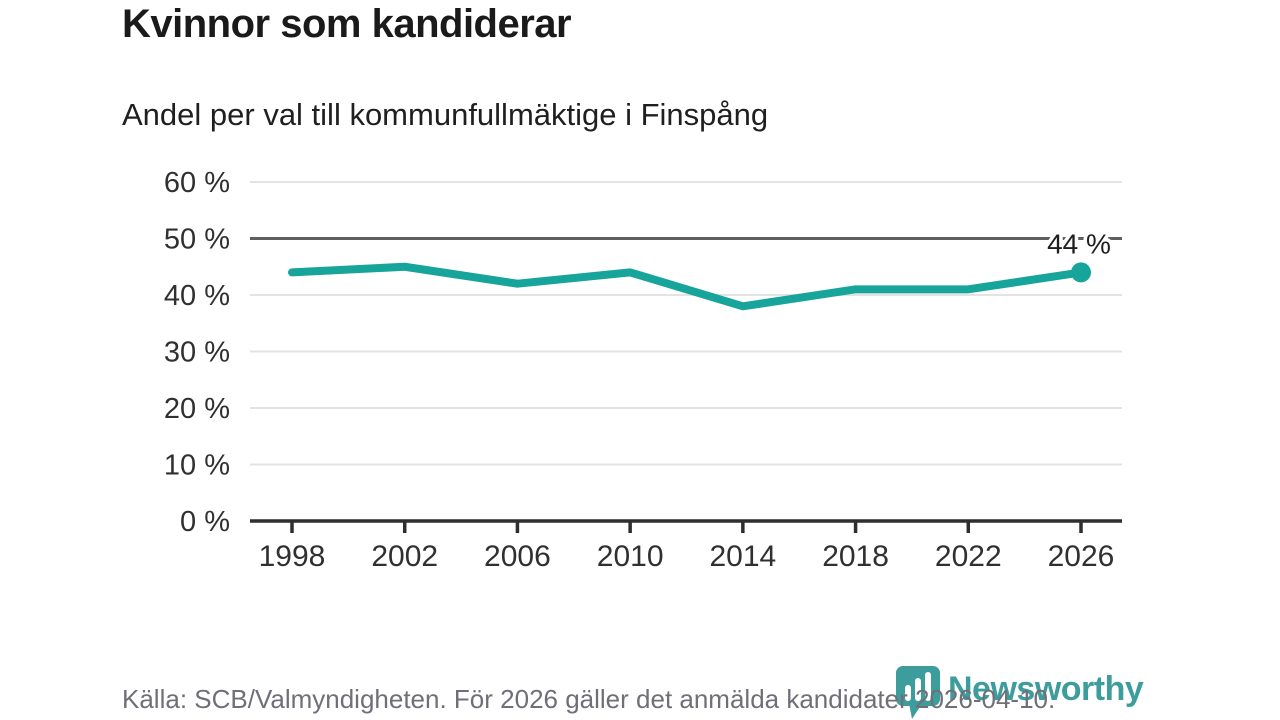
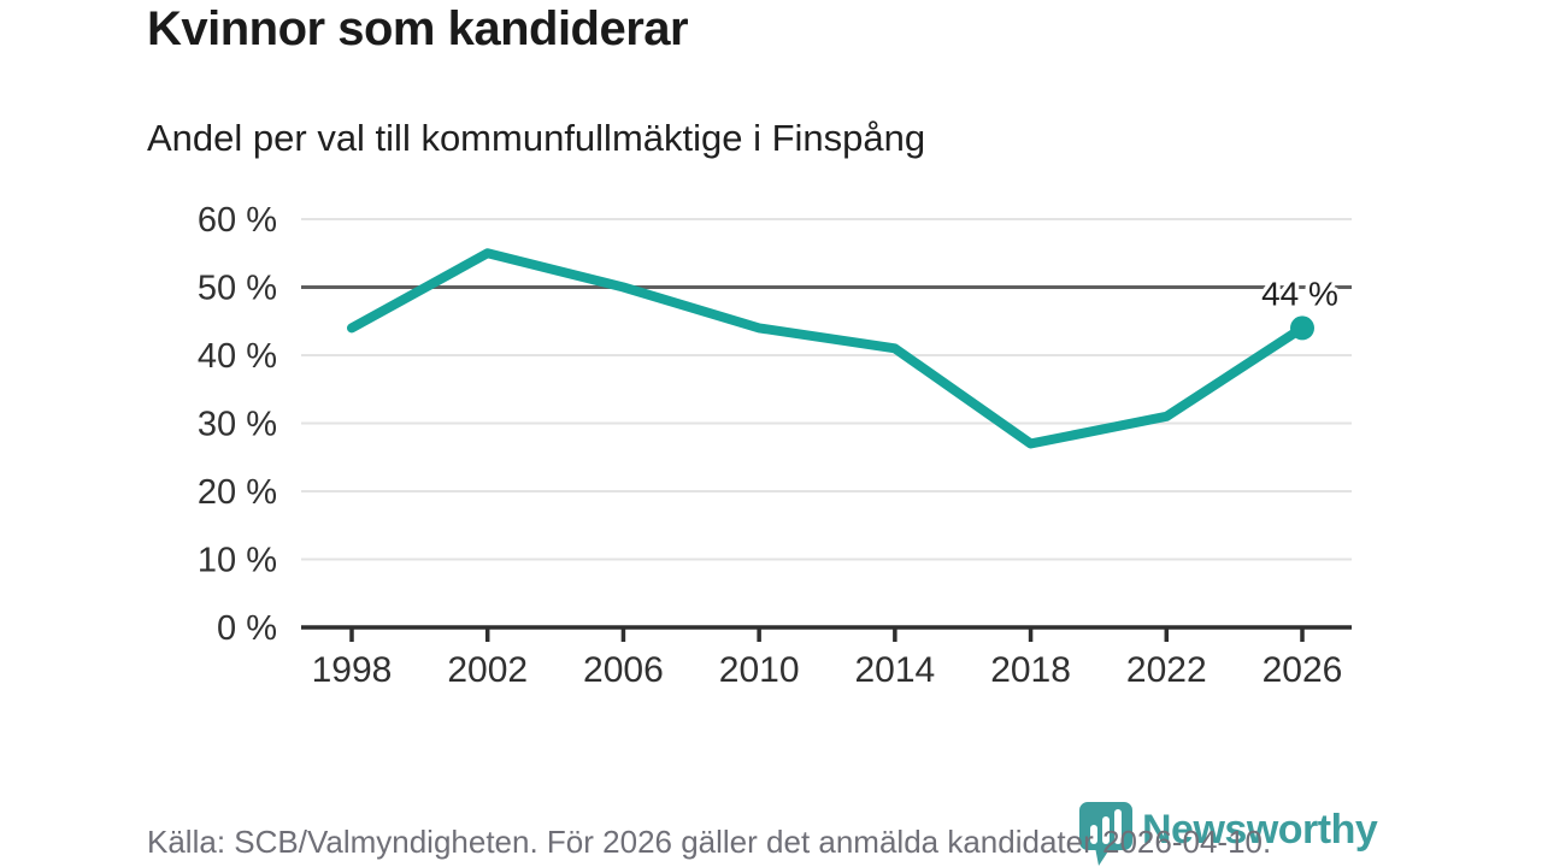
2002: 45% -> 55%
2006: 42% -> 50%
2014: 38% -> 41%
2018: 41% -> 27%
2022: 41% -> 31%
